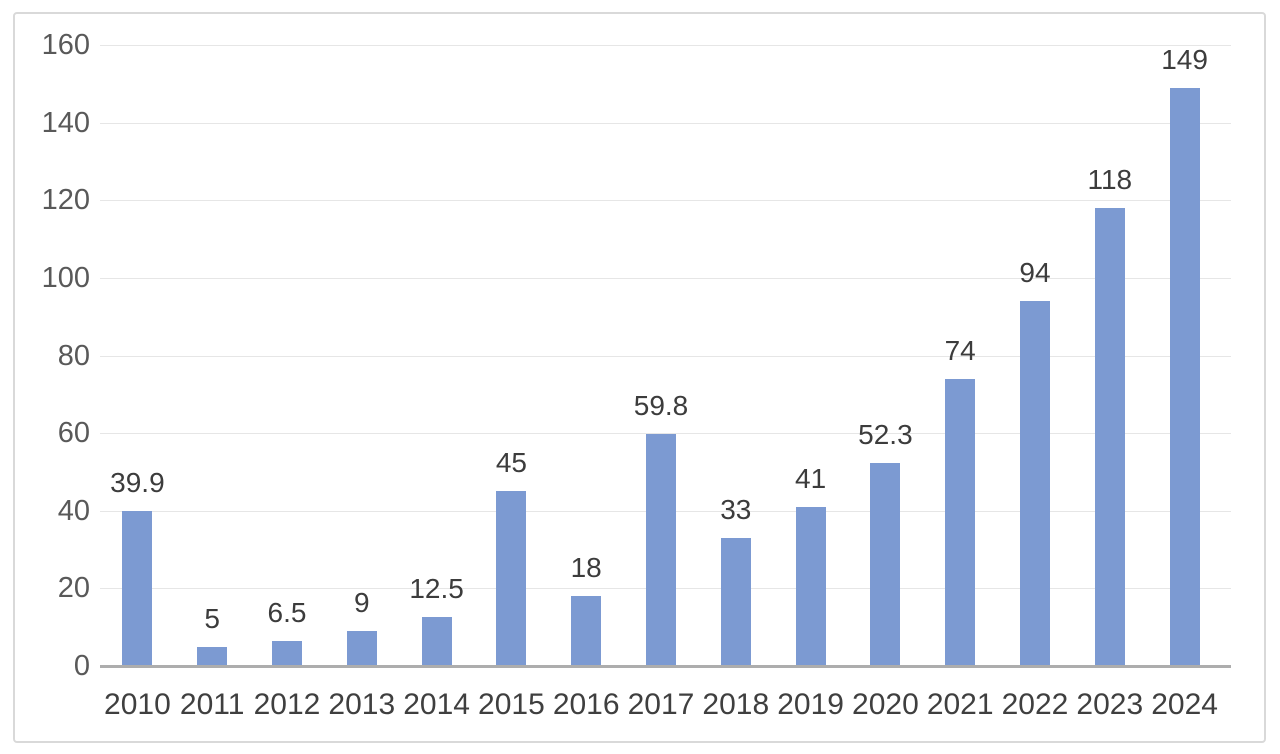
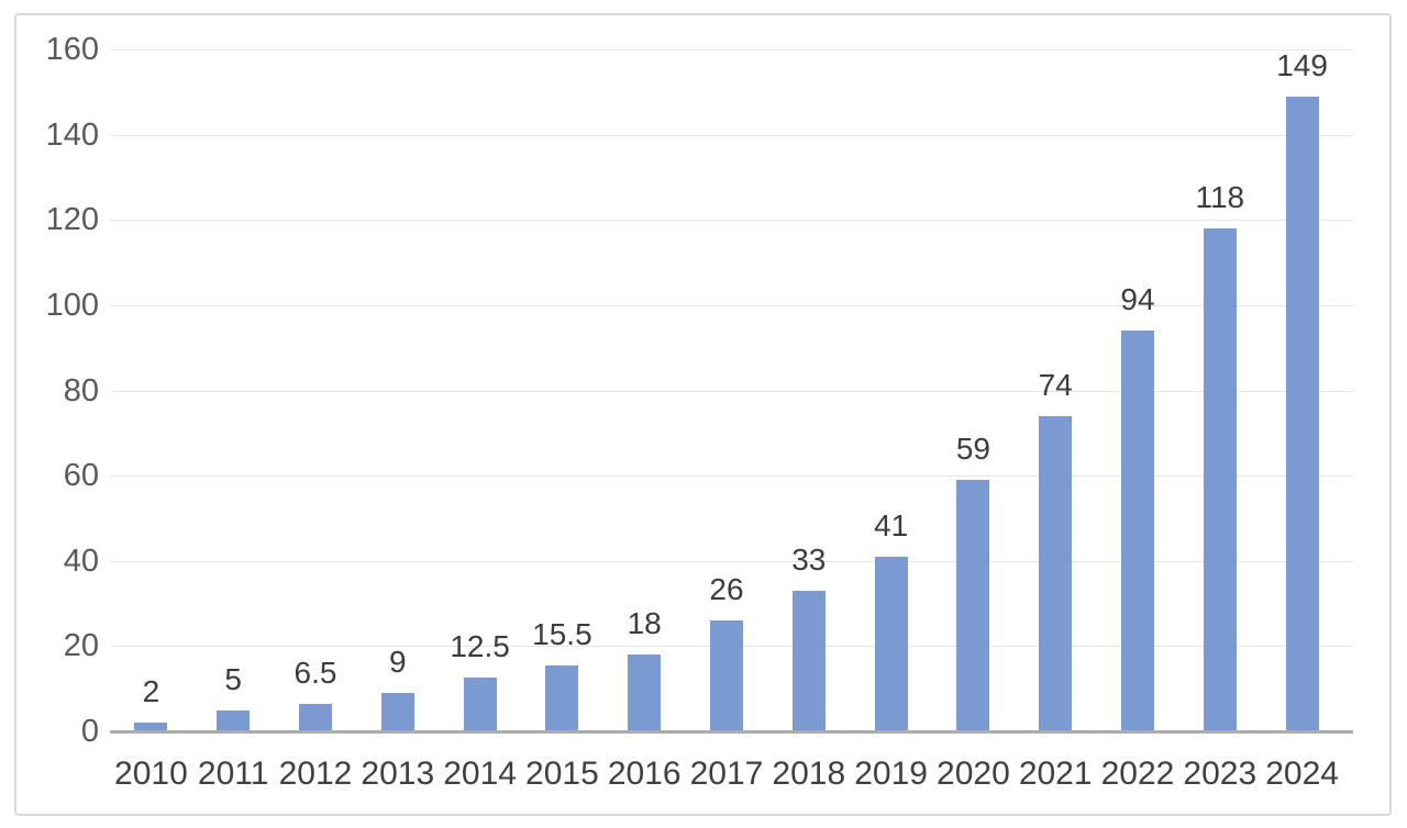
2010: 39.9 -> 2
2015: 45 -> 15.5
2017: 59.8 -> 26
2020: 52.3 -> 59
